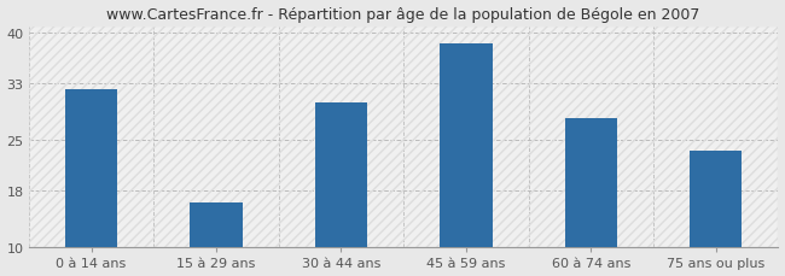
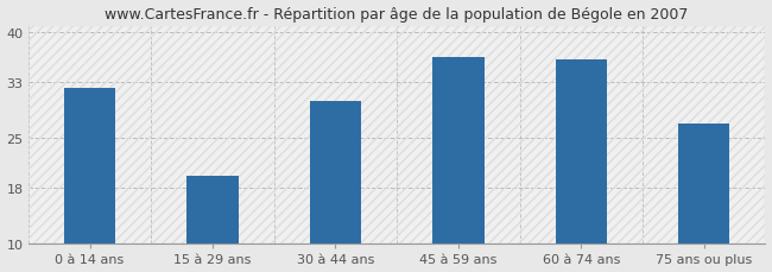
15 à 29 ans: 16.2 -> 19.6
45 à 59 ans: 38.5 -> 36.6
60 à 74 ans: 28.0 -> 36.2
75 ans ou plus: 23.5 -> 27.0
